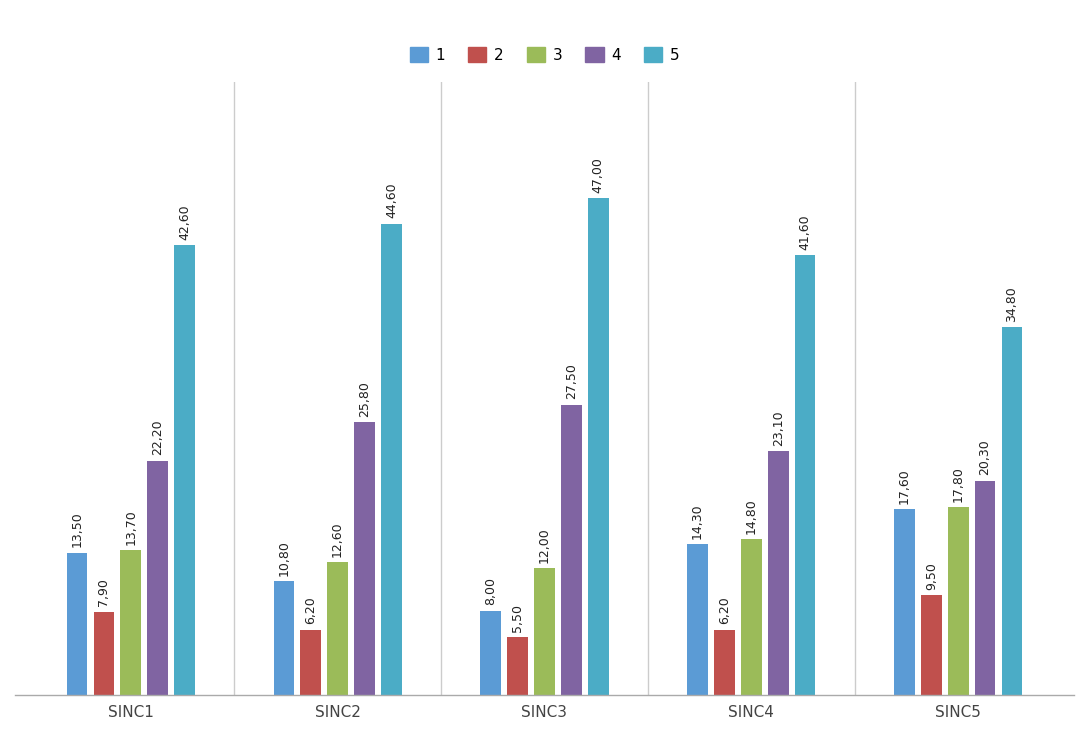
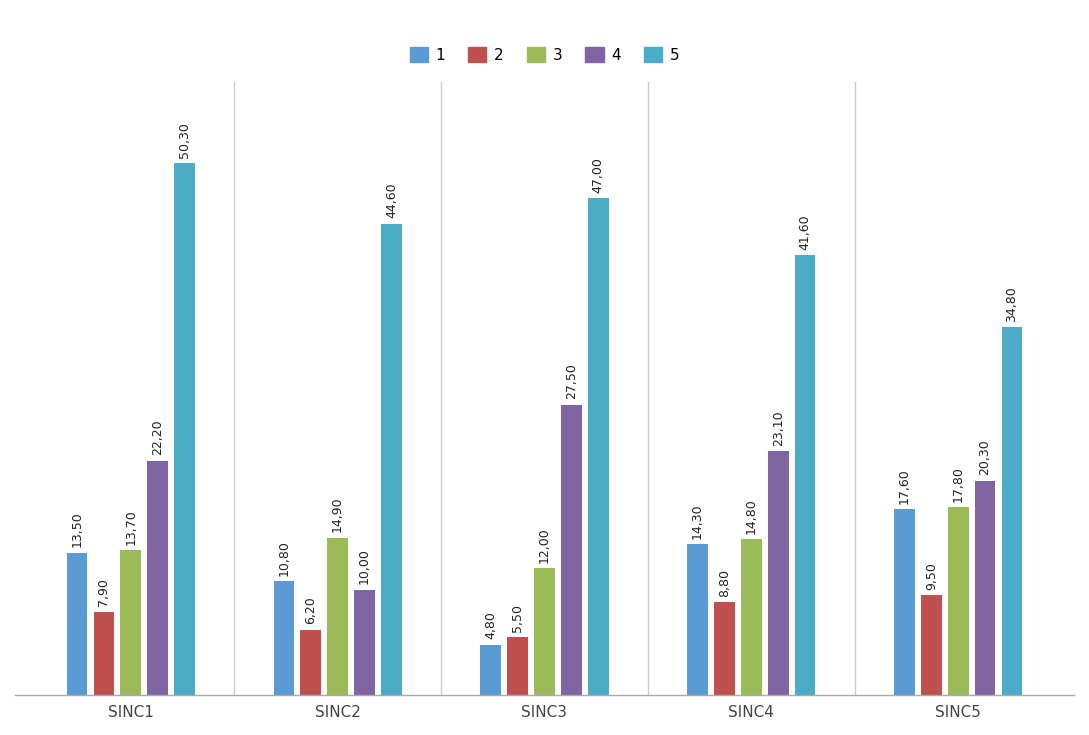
5/SINC1: 42,60 -> 50,30
3/SINC2: 12,60 -> 14,90
4/SINC2: 25,80 -> 10,00
1/SINC3: 8,00 -> 4,80
2/SINC4: 6,20 -> 8,80
